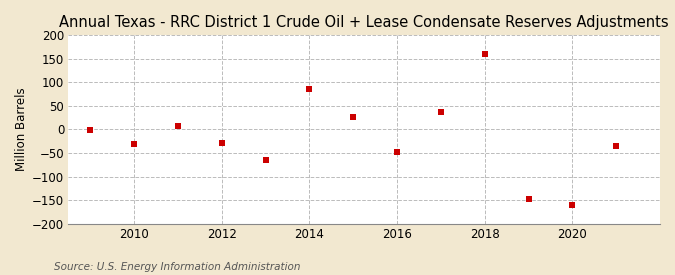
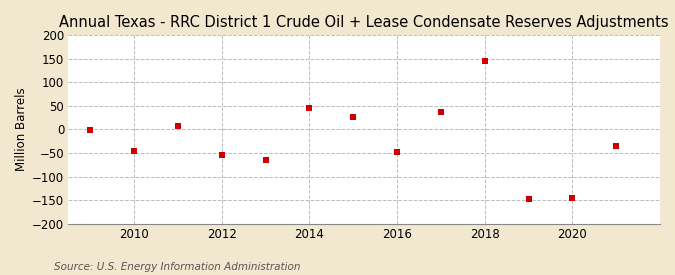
2010: -30 -> -45
2012: -28 -> -55
2014: 85 -> 45
2018: 160 -> 145
2020: -160 -> -145
